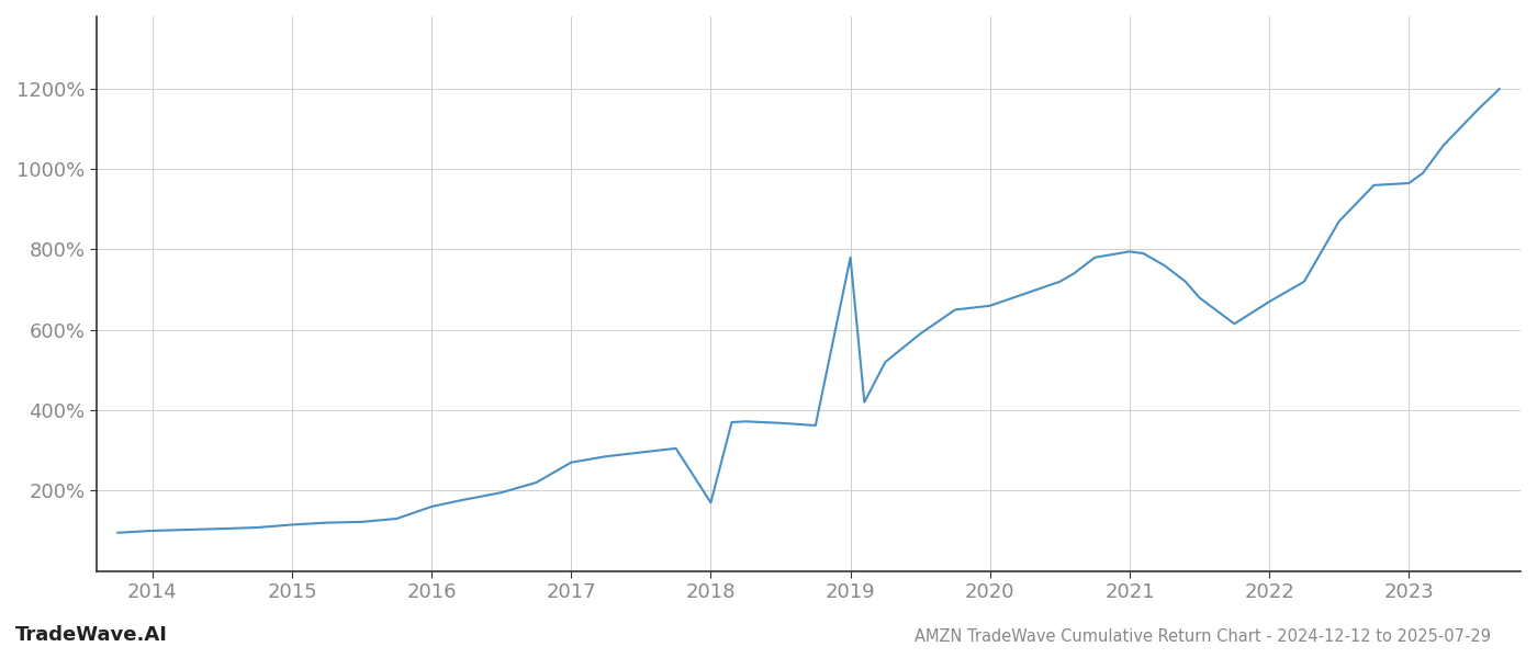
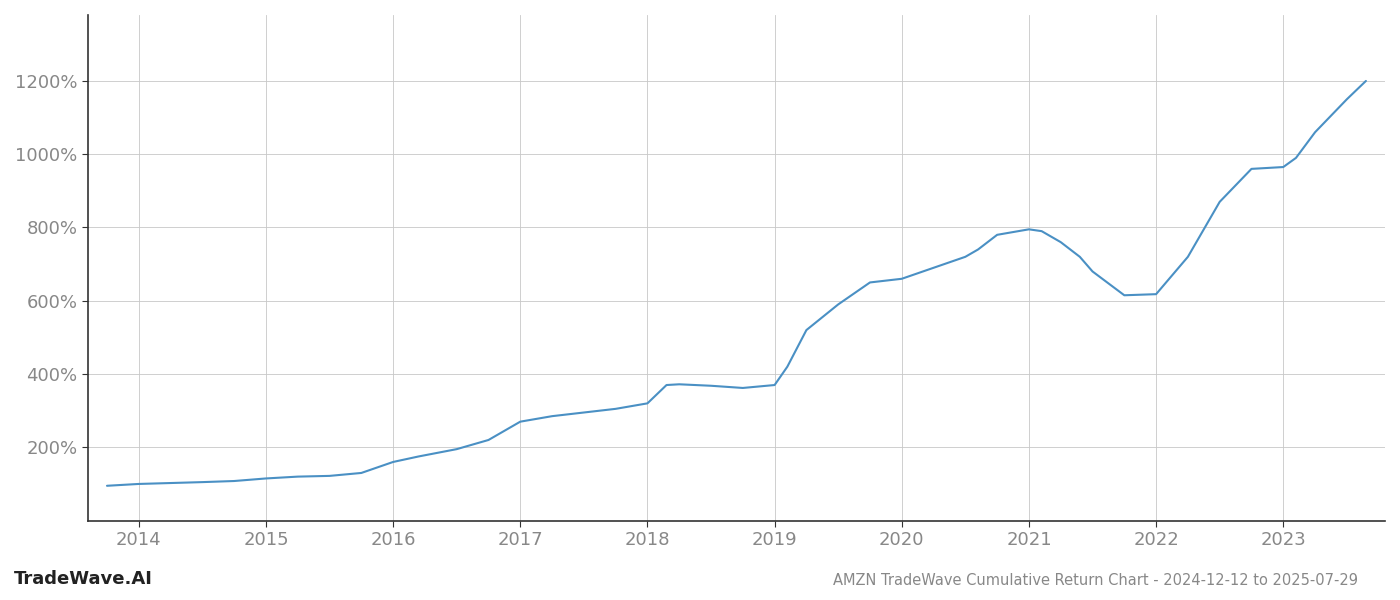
2018: 170% -> 320%
2019: 780% -> 370%
2022: 670% -> 618%
